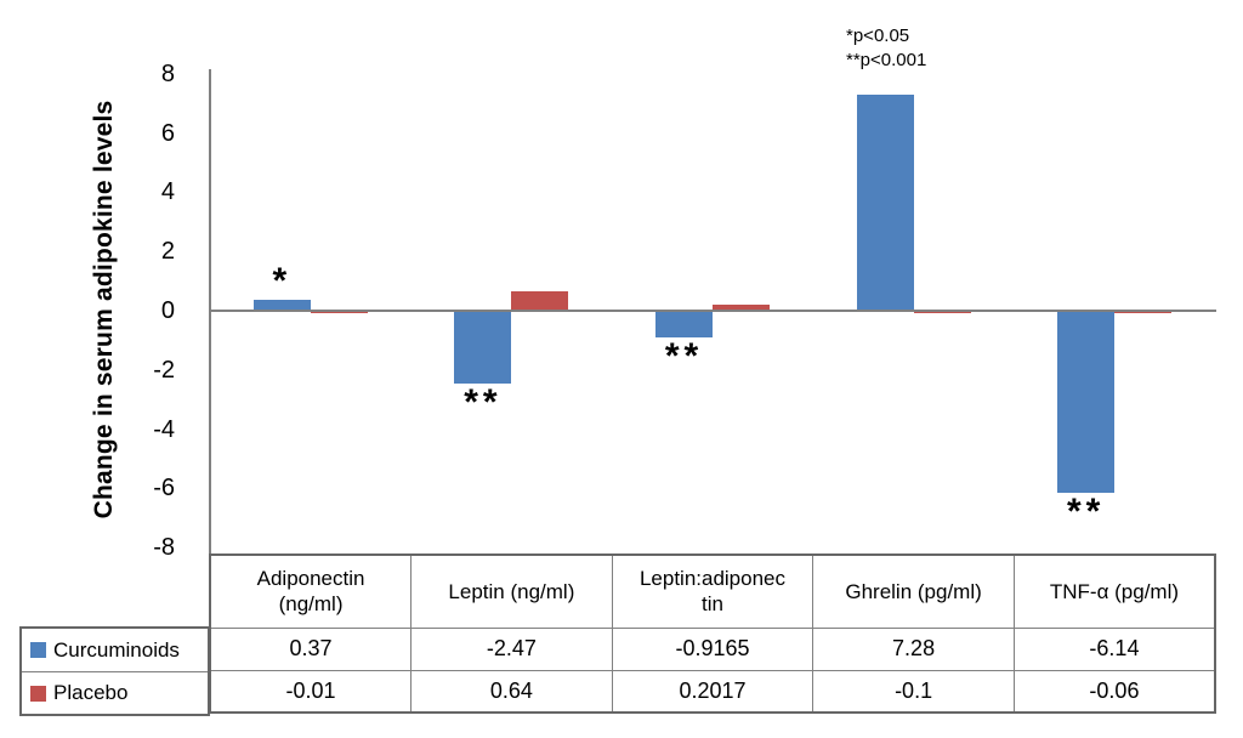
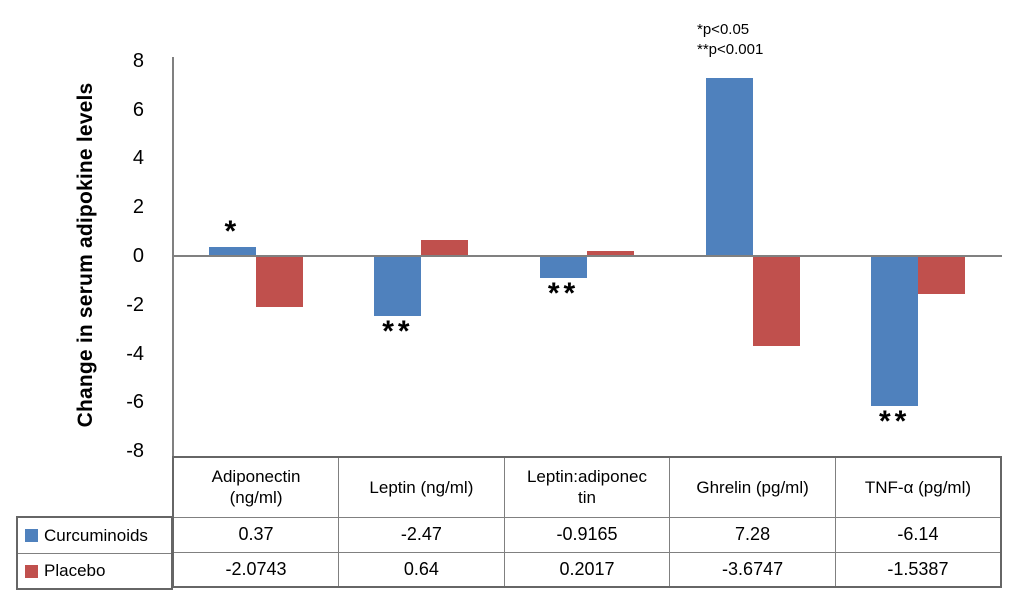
Placebo/Adiponectin (ng/ml): -0.01 -> -2.0743
Placebo/Ghrelin (pg/ml): -0.1 -> -3.6747
Placebo/TNF-α (pg/ml): -0.06 -> -1.5387
